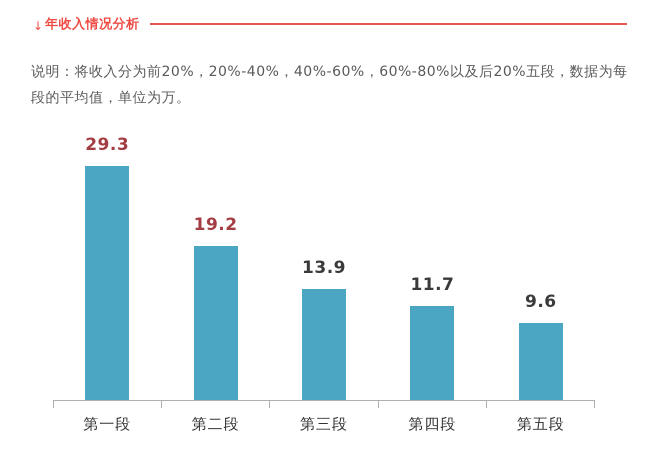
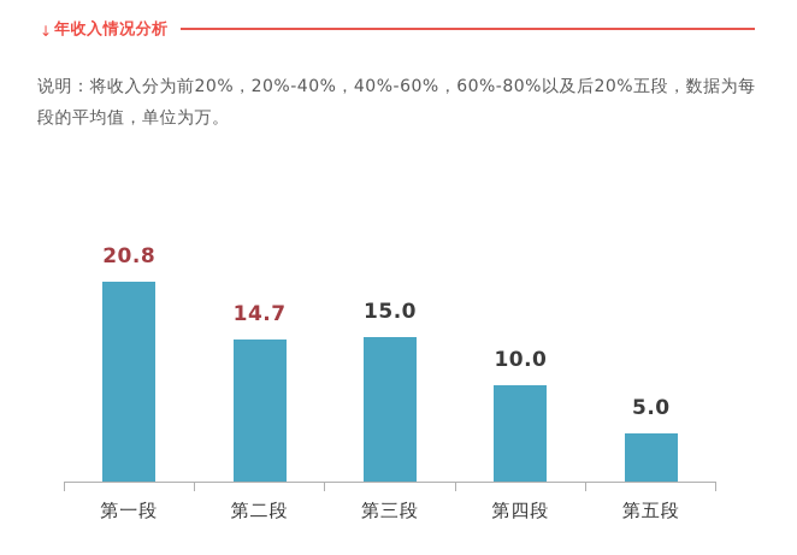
第一段: 29.3 -> 20.8
第二段: 19.2 -> 14.7
第三段: 13.9 -> 15.0
第四段: 11.7 -> 10.0
第五段: 9.6 -> 5.0
